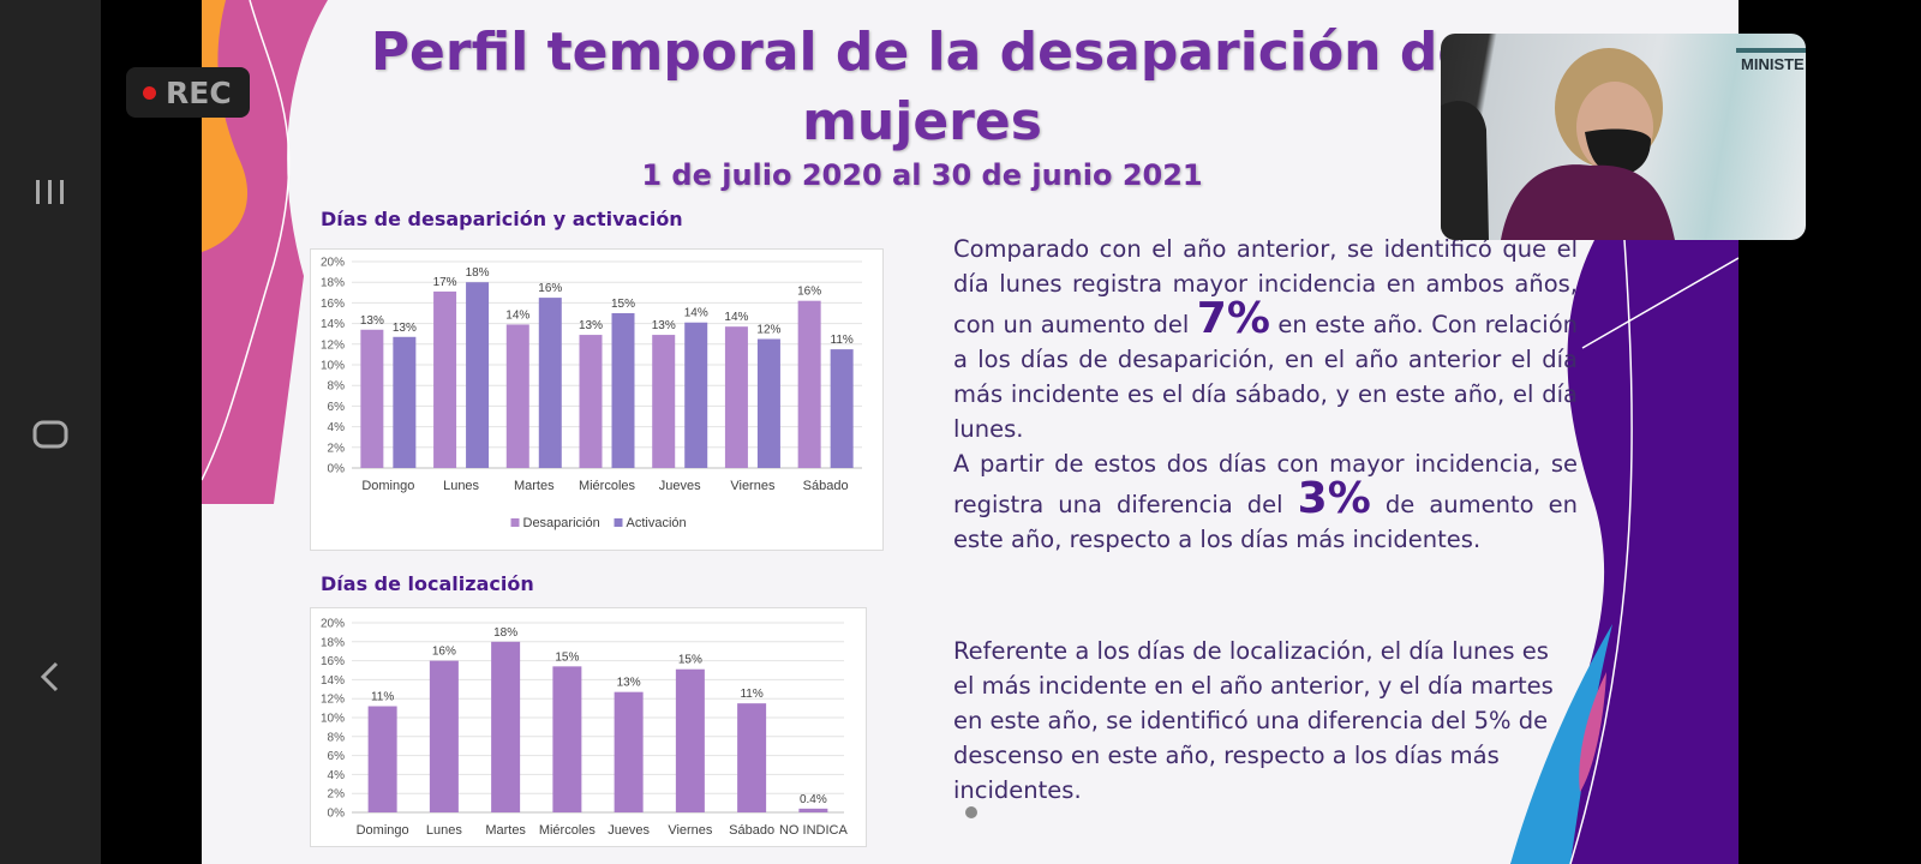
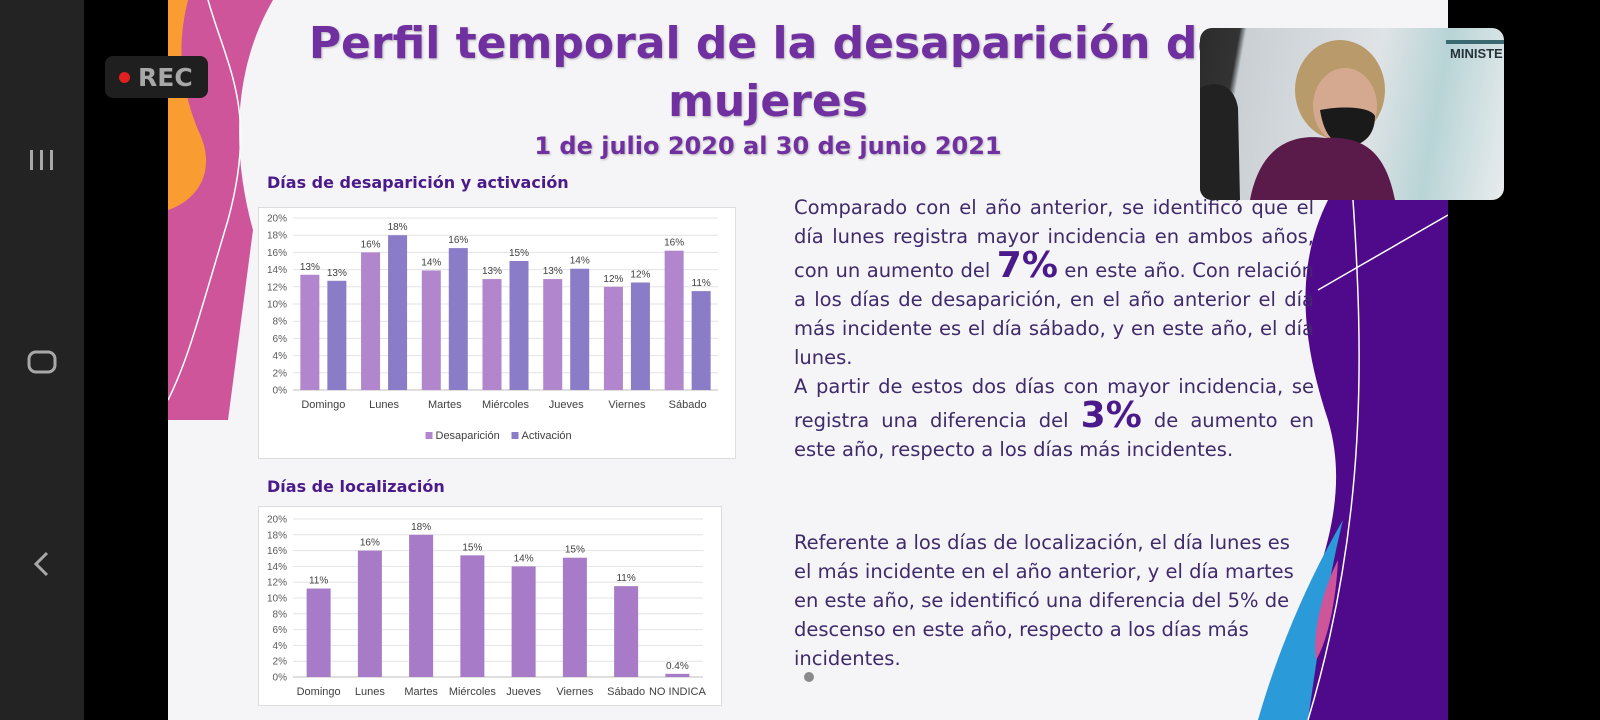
Días de desaparición y activación/Desaparición/Lunes: 17% -> 16%
Días de desaparición y activación/Desaparición/Viernes: 14% -> 12%
Días de localización/Jueves: 13% -> 14%
